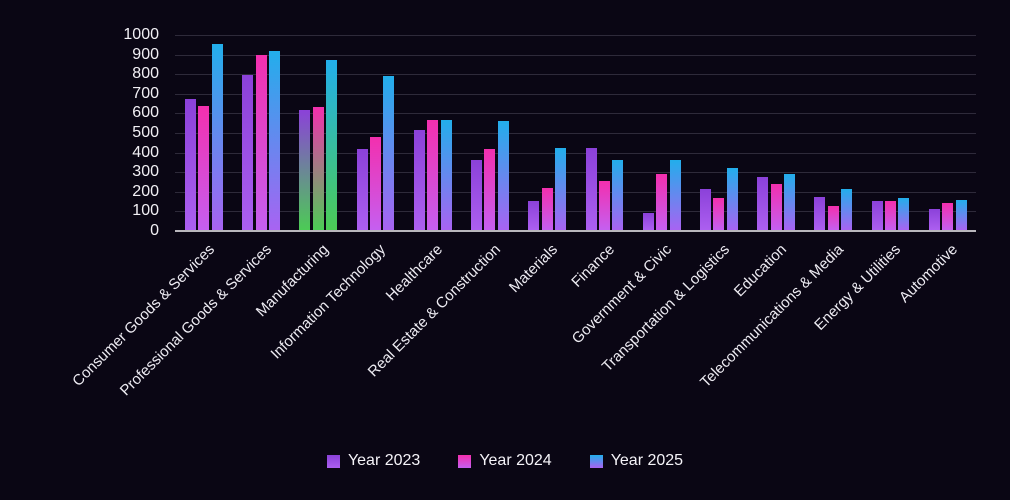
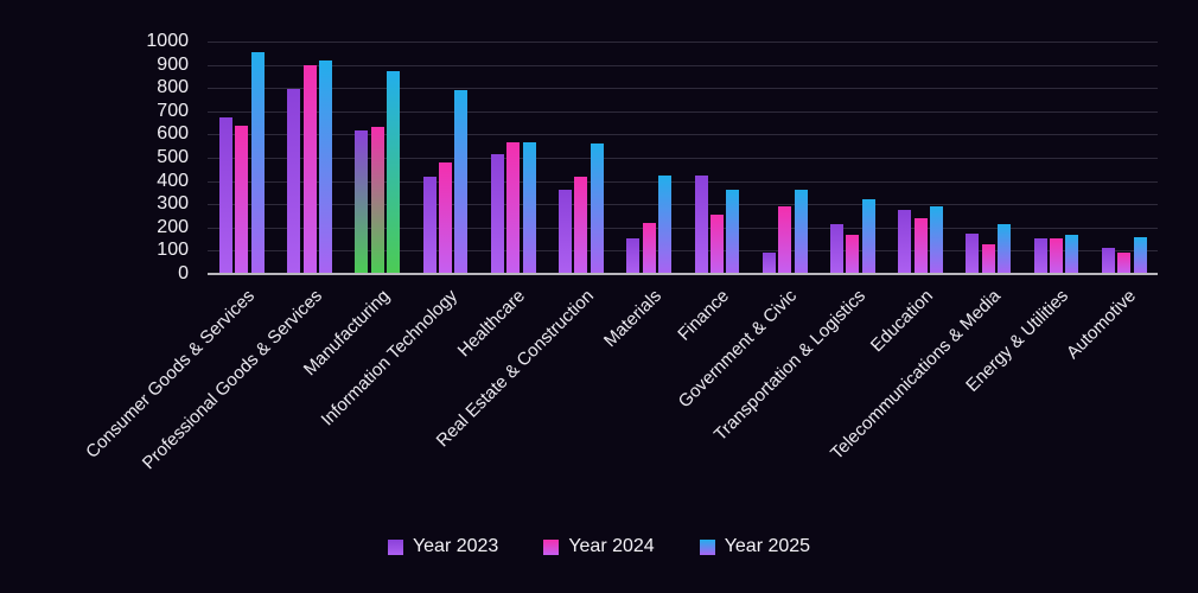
Year 2024/Automotive: 140 -> 80
